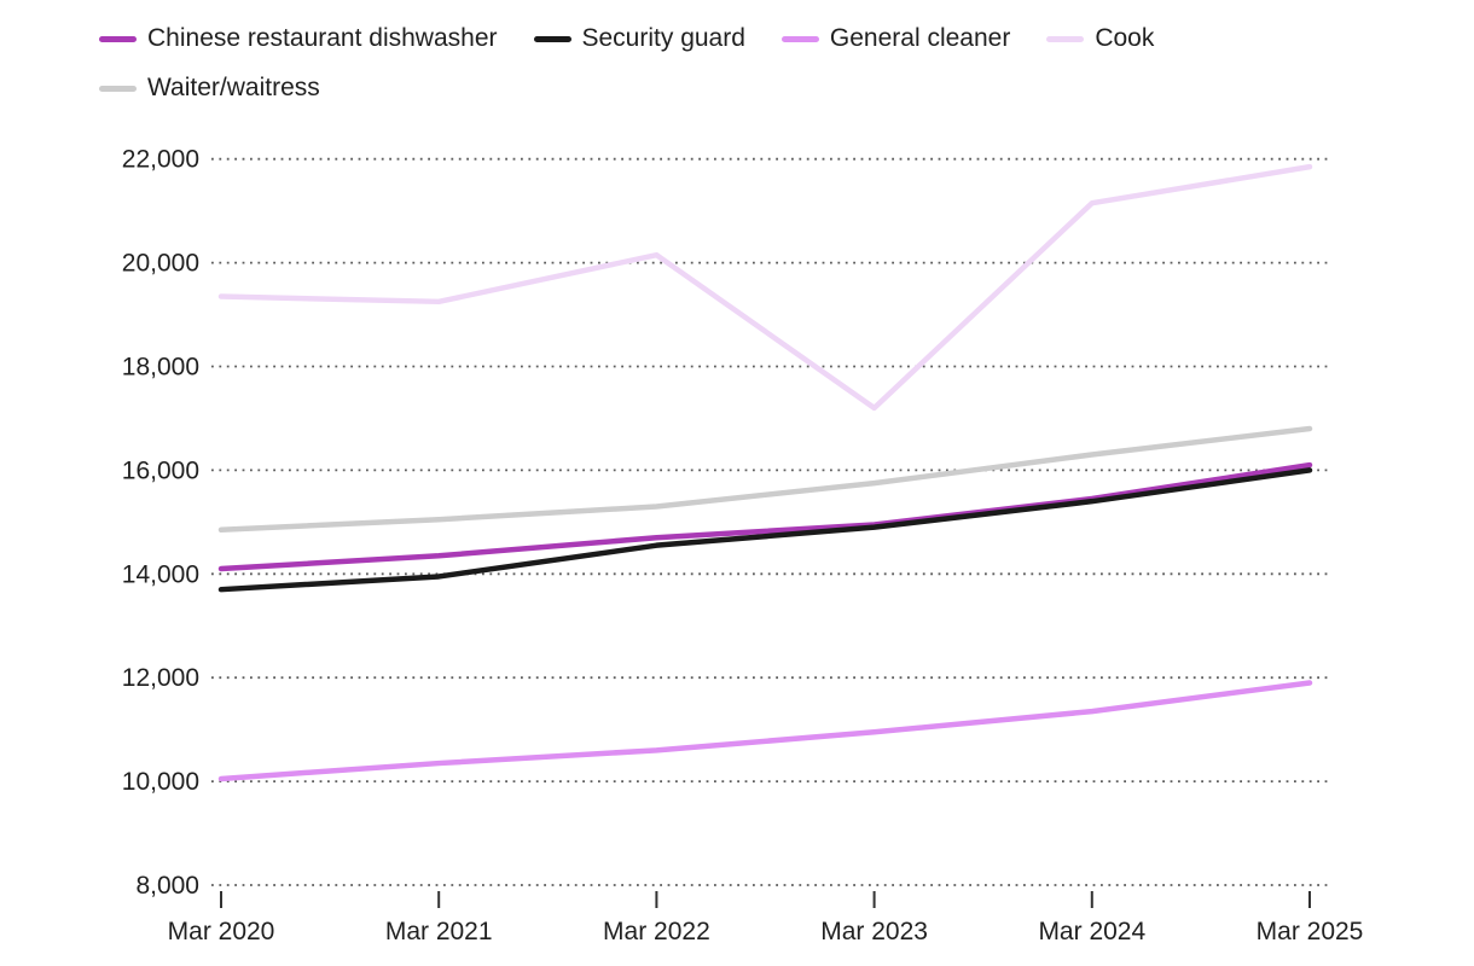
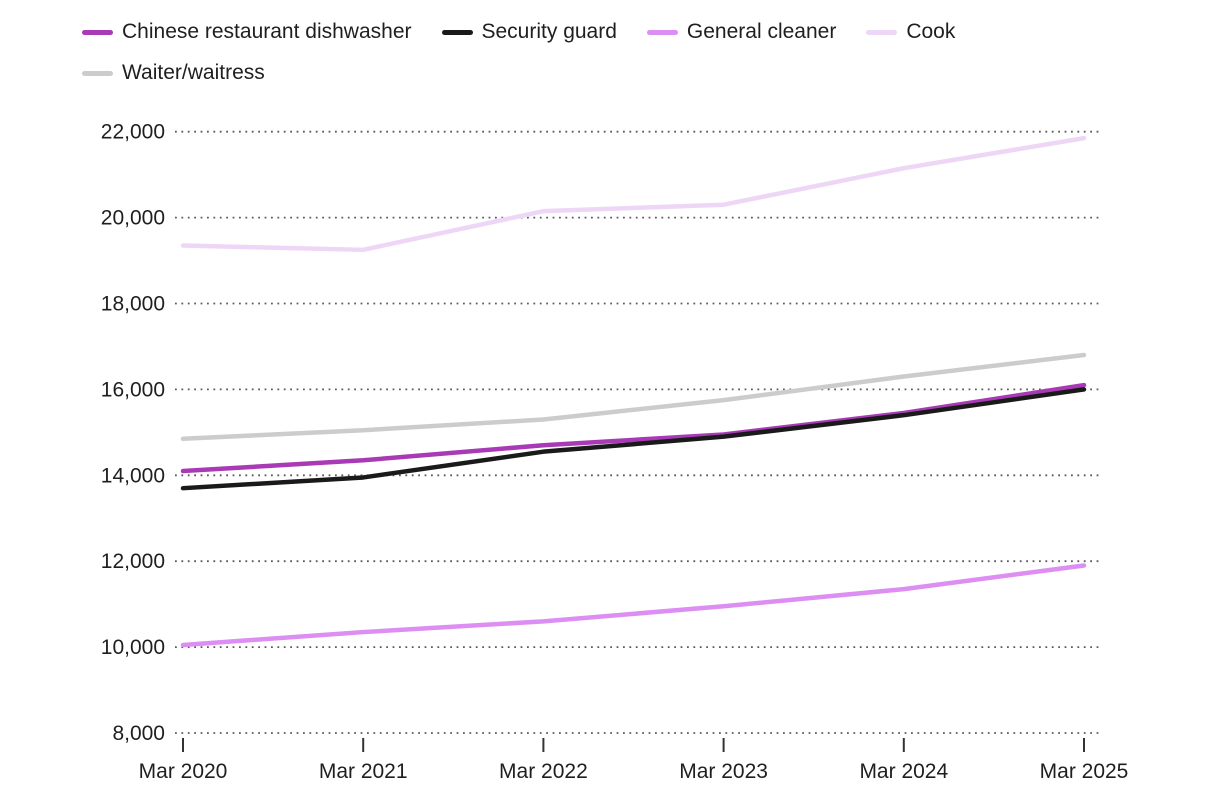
Cook/Mar 2023: 17200 -> 20300
